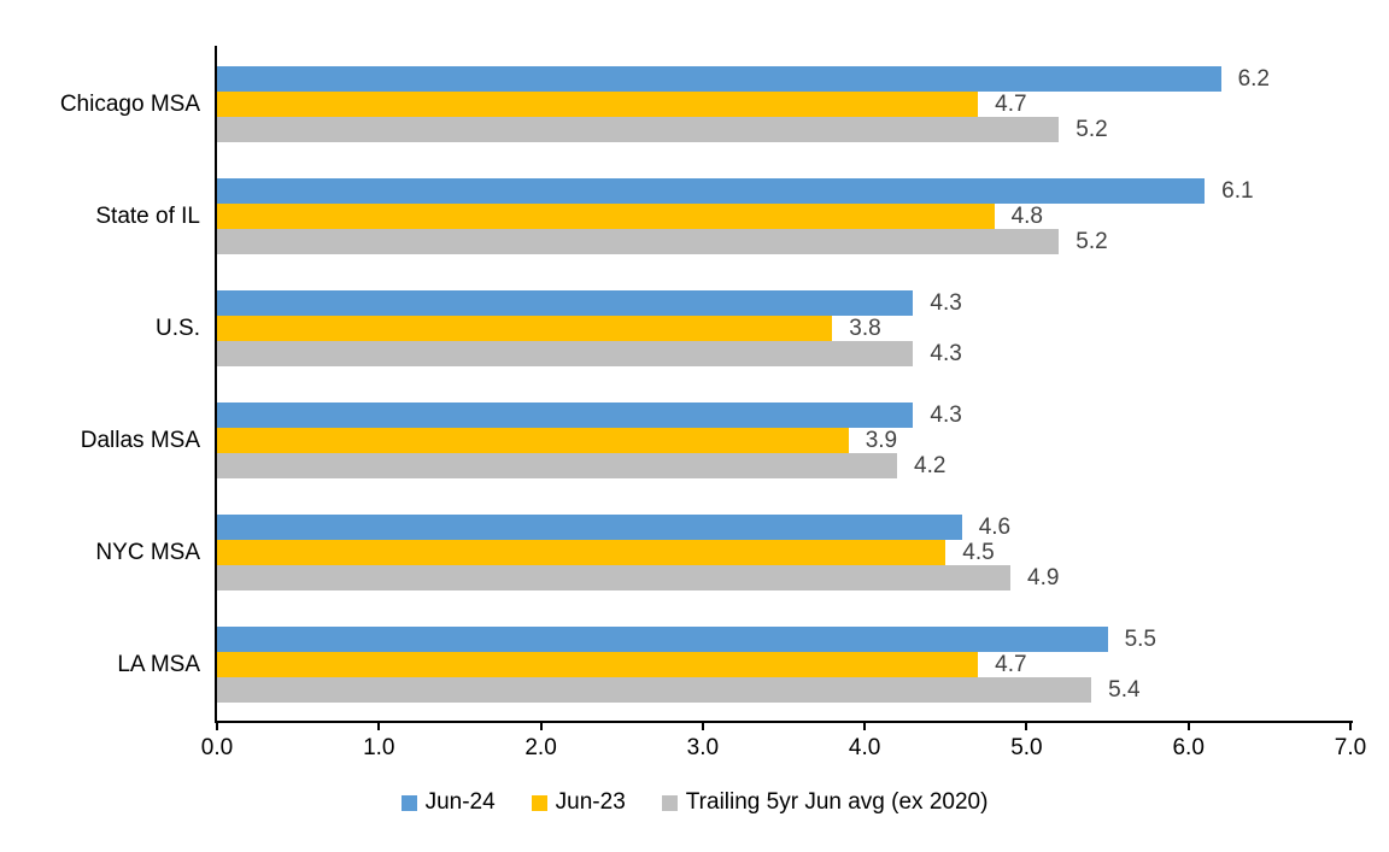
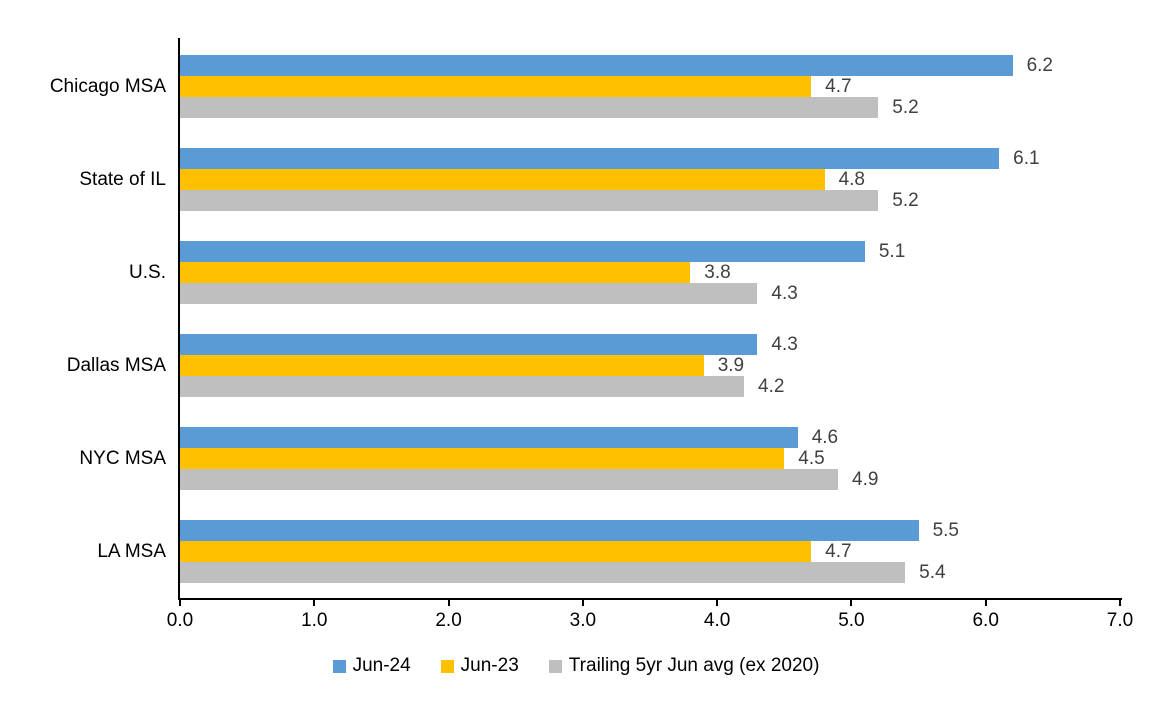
Jun-24/U.S.: 4.3 -> 5.1
